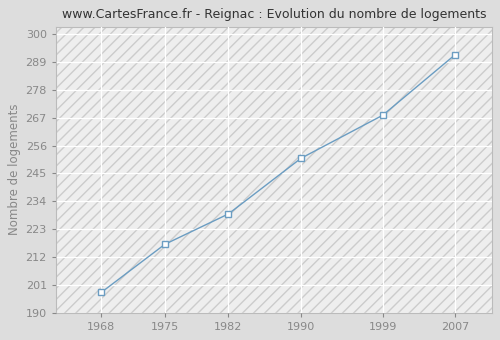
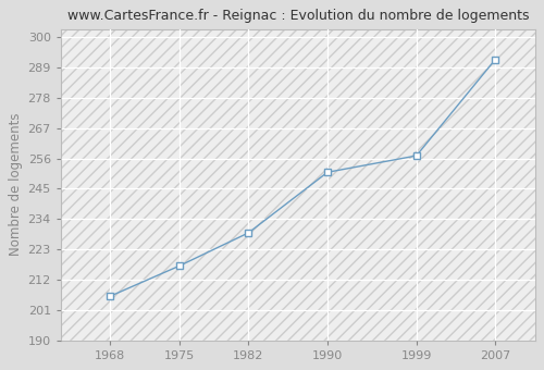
1968: 198 -> 206
1999: 268 -> 257
